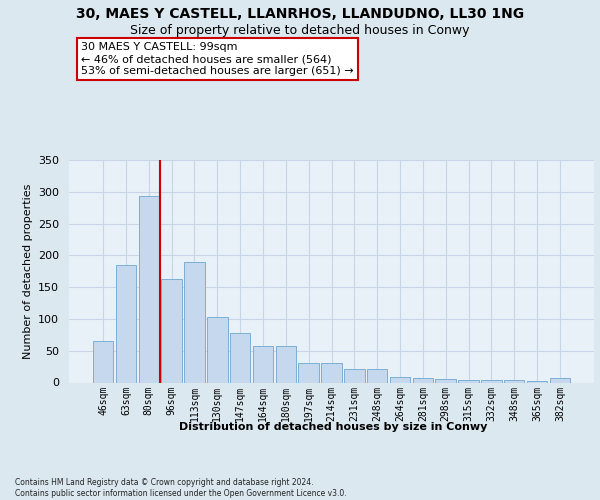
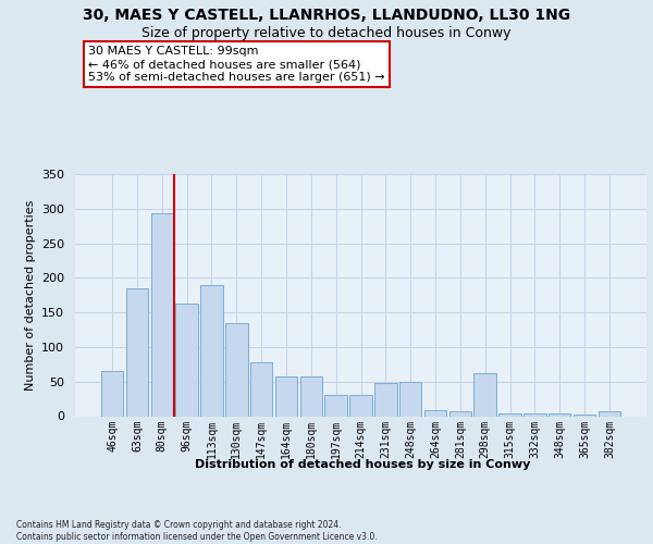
130sqm: 103 -> 134
231sqm: 21 -> 48
248sqm: 22 -> 50
298sqm: 5 -> 62
